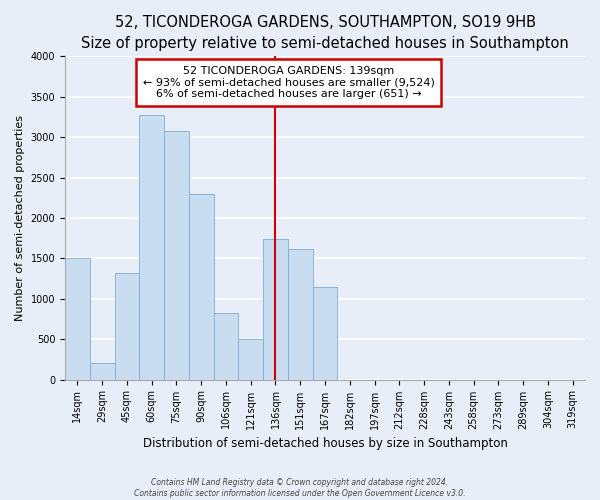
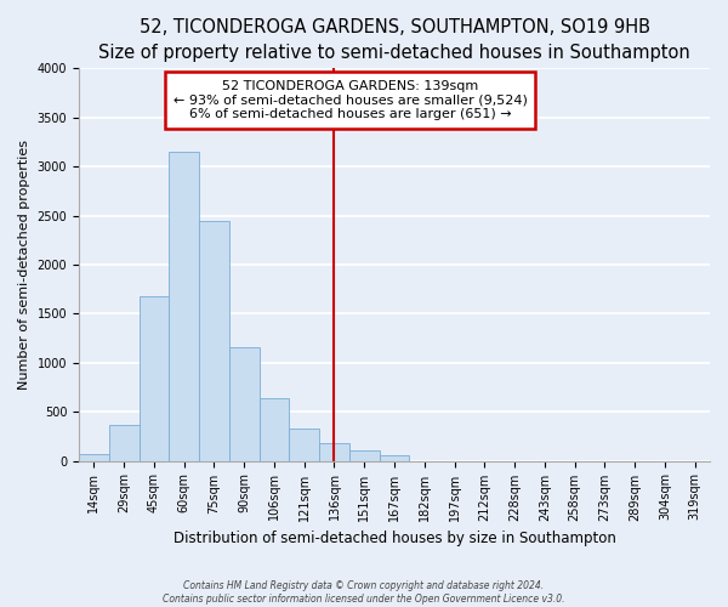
14sqm: 1500 -> 70
29sqm: 200 -> 360
45sqm: 1320 -> 1680
60sqm: 3280 -> 3150
75sqm: 3080 -> 2440
90sqm: 2300 -> 1160
106sqm: 820 -> 640
121sqm: 500 -> 330
136sqm: 1740 -> 180
151sqm: 1620 -> 110
167sqm: 1140 -> 60
